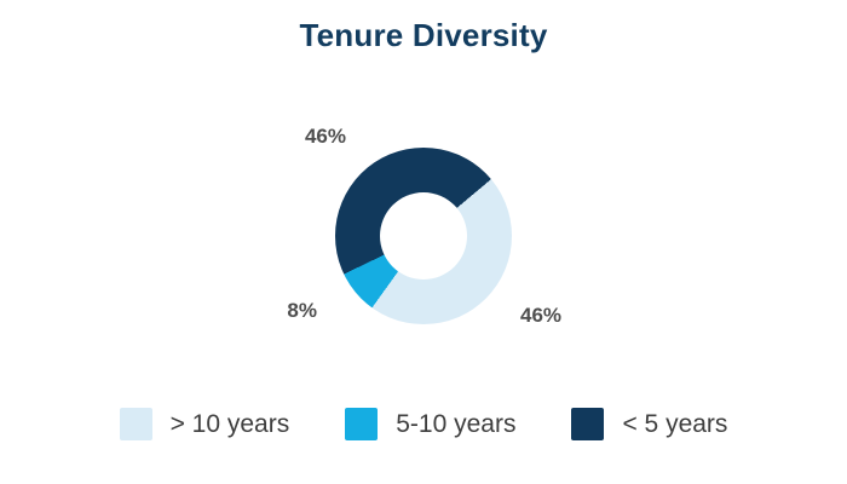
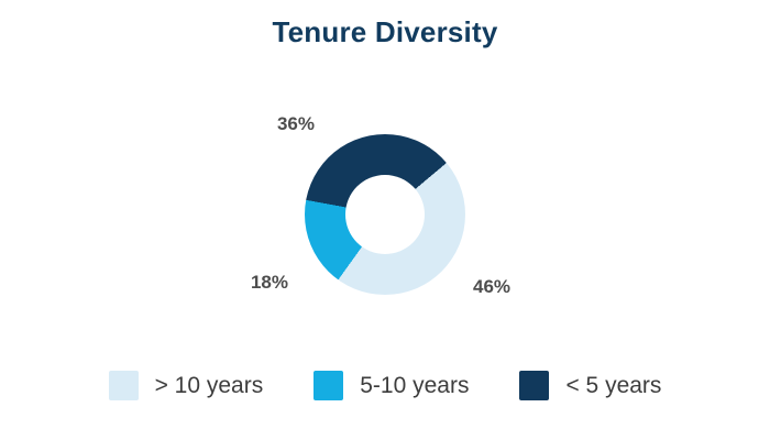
5-10 years: 8% -> 18%
< 5 years: 46% -> 36%
